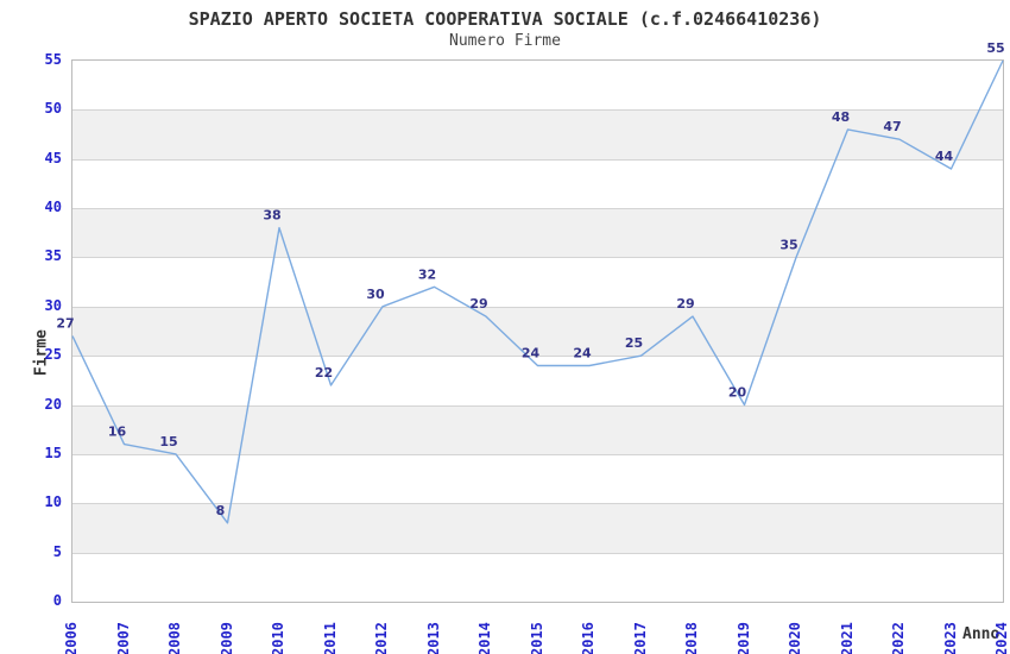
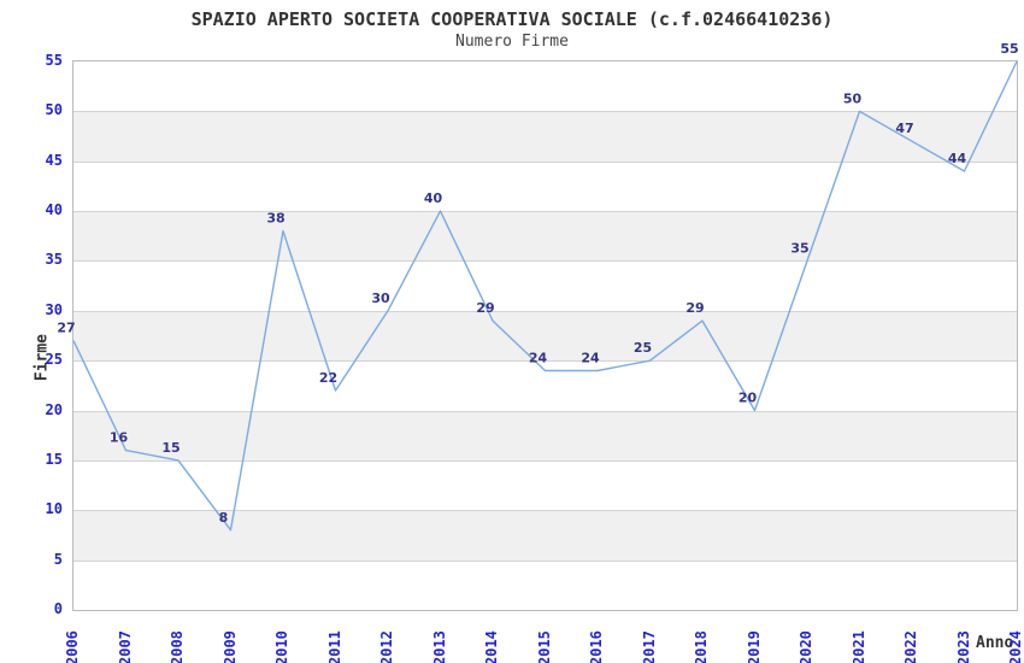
2013: 32 -> 40
2021: 48 -> 50
